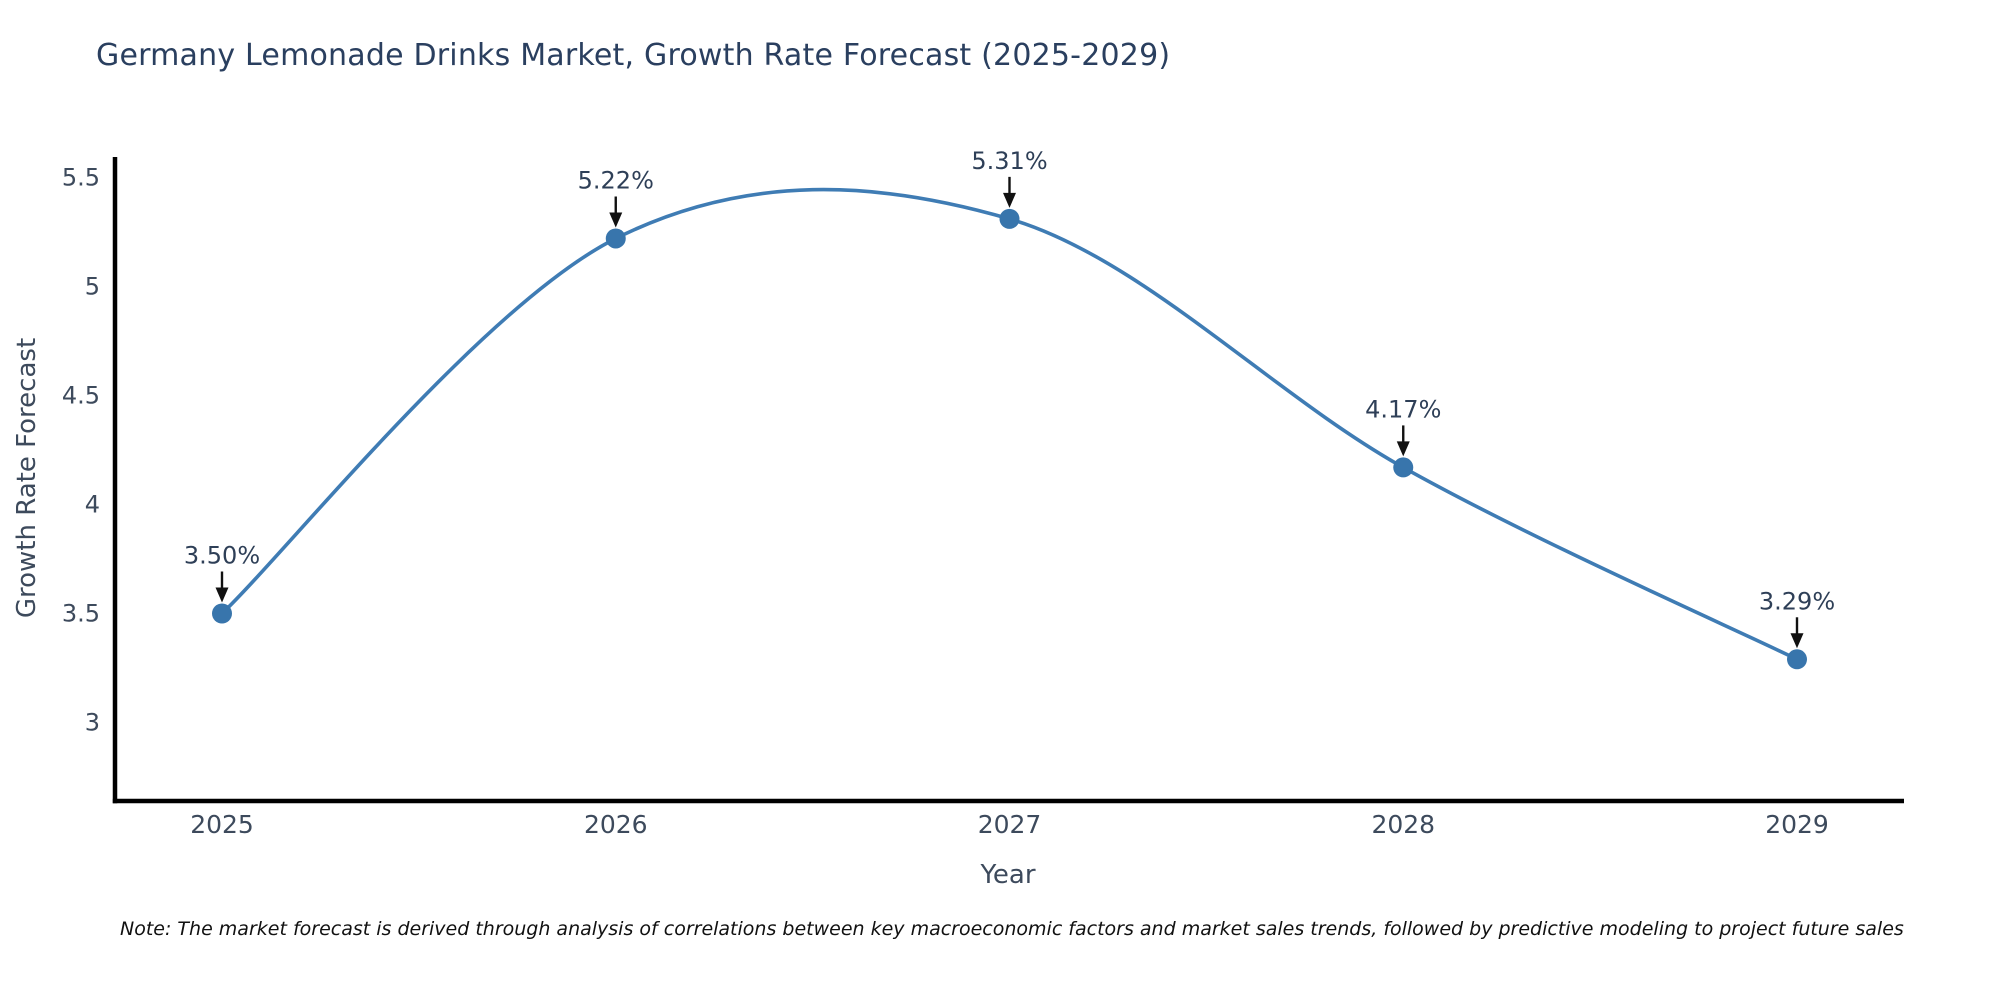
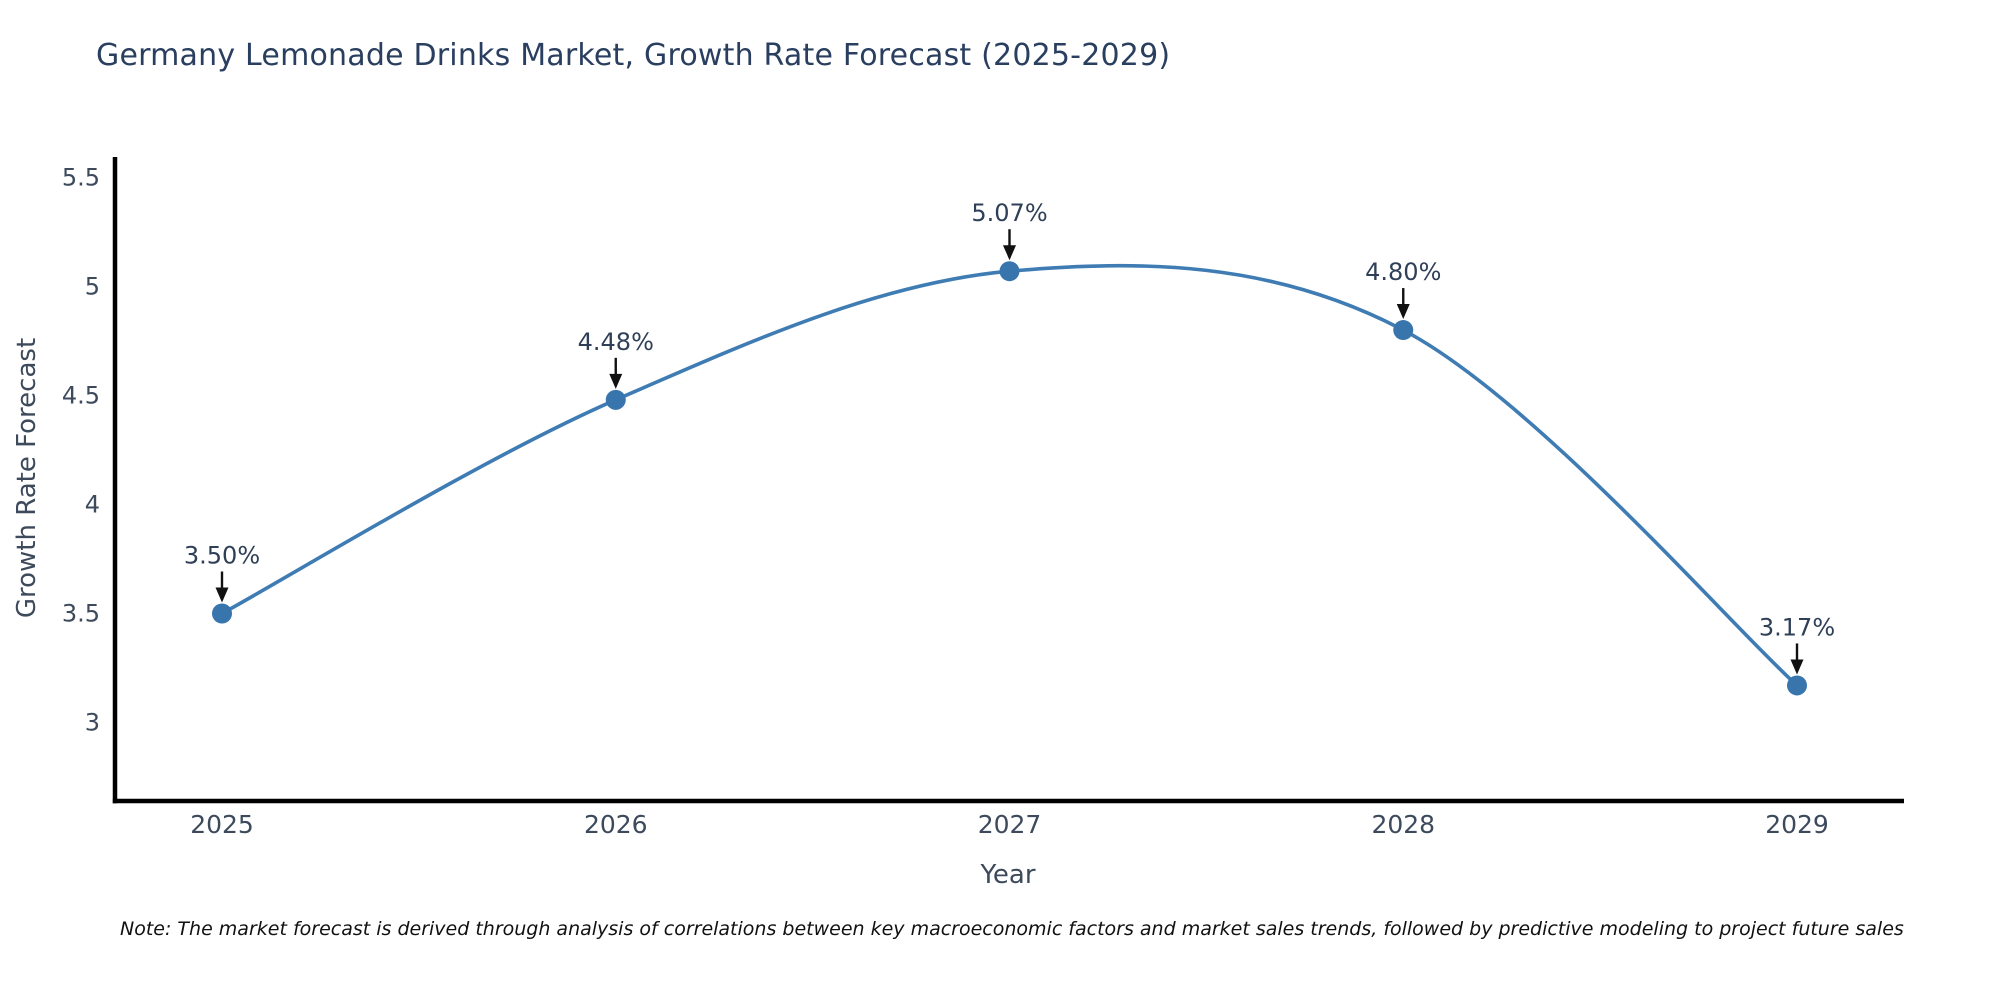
2026: 5.22% -> 4.48%
2027: 5.31% -> 5.07%
2028: 4.17% -> 4.80%
2029: 3.29% -> 3.17%
